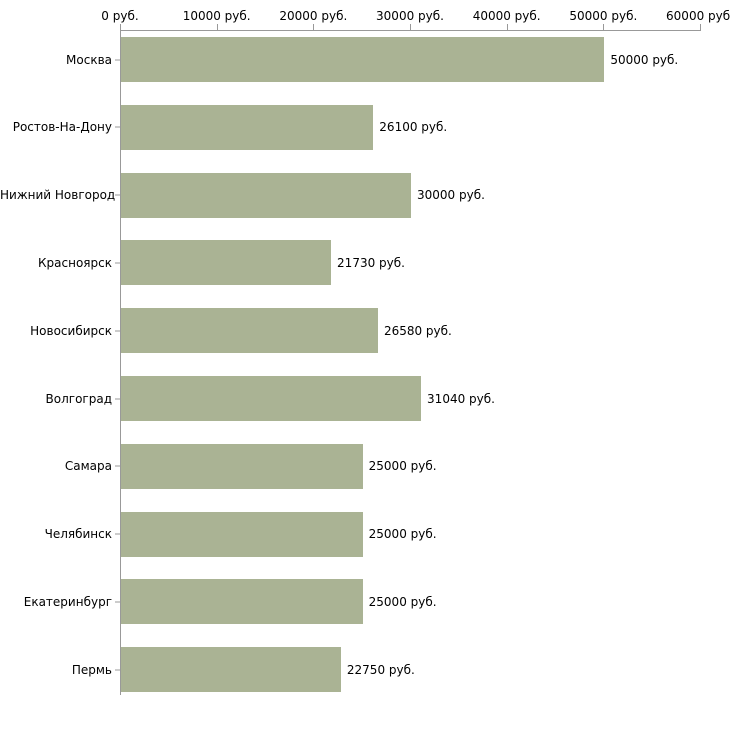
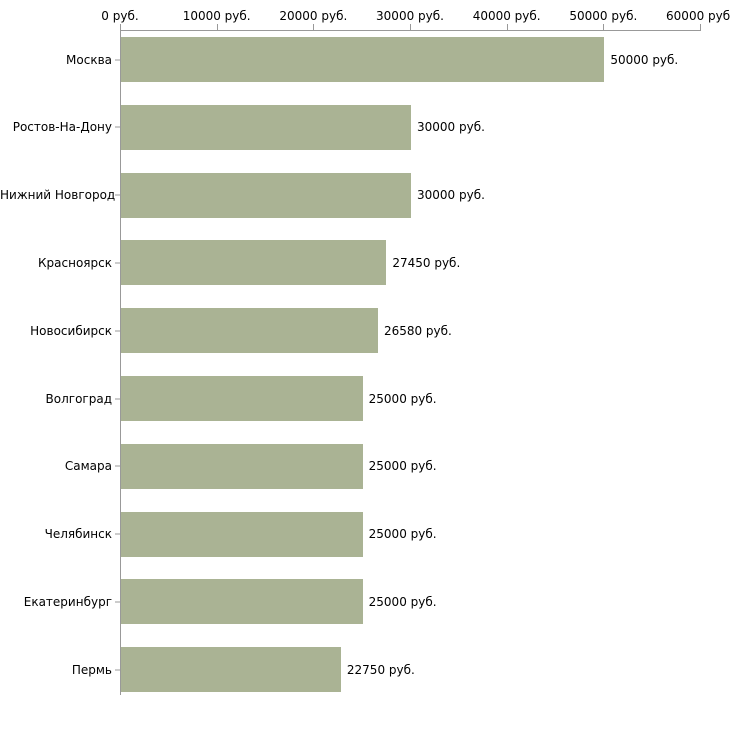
Ростов-На-Дону: 26100 -> 30000
Красноярск: 21730 -> 27450
Волгоград: 31040 -> 25000
